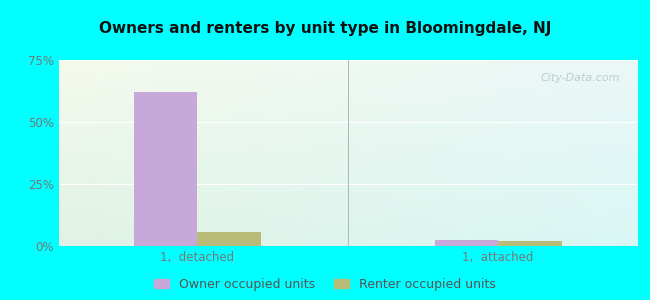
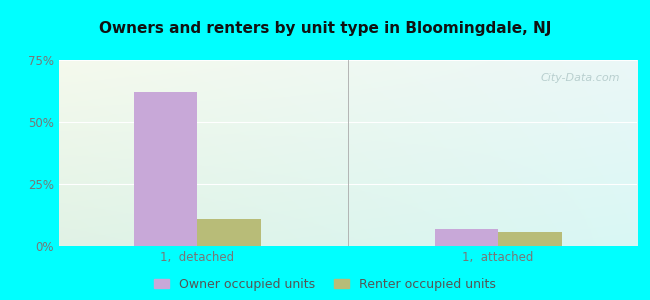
Renter occupied units/1, detached: 5.5% -> 11.0%
Owner occupied units/1, attached: 2.5% -> 7.0%
Renter occupied units/1, attached: 2.0% -> 5.5%
